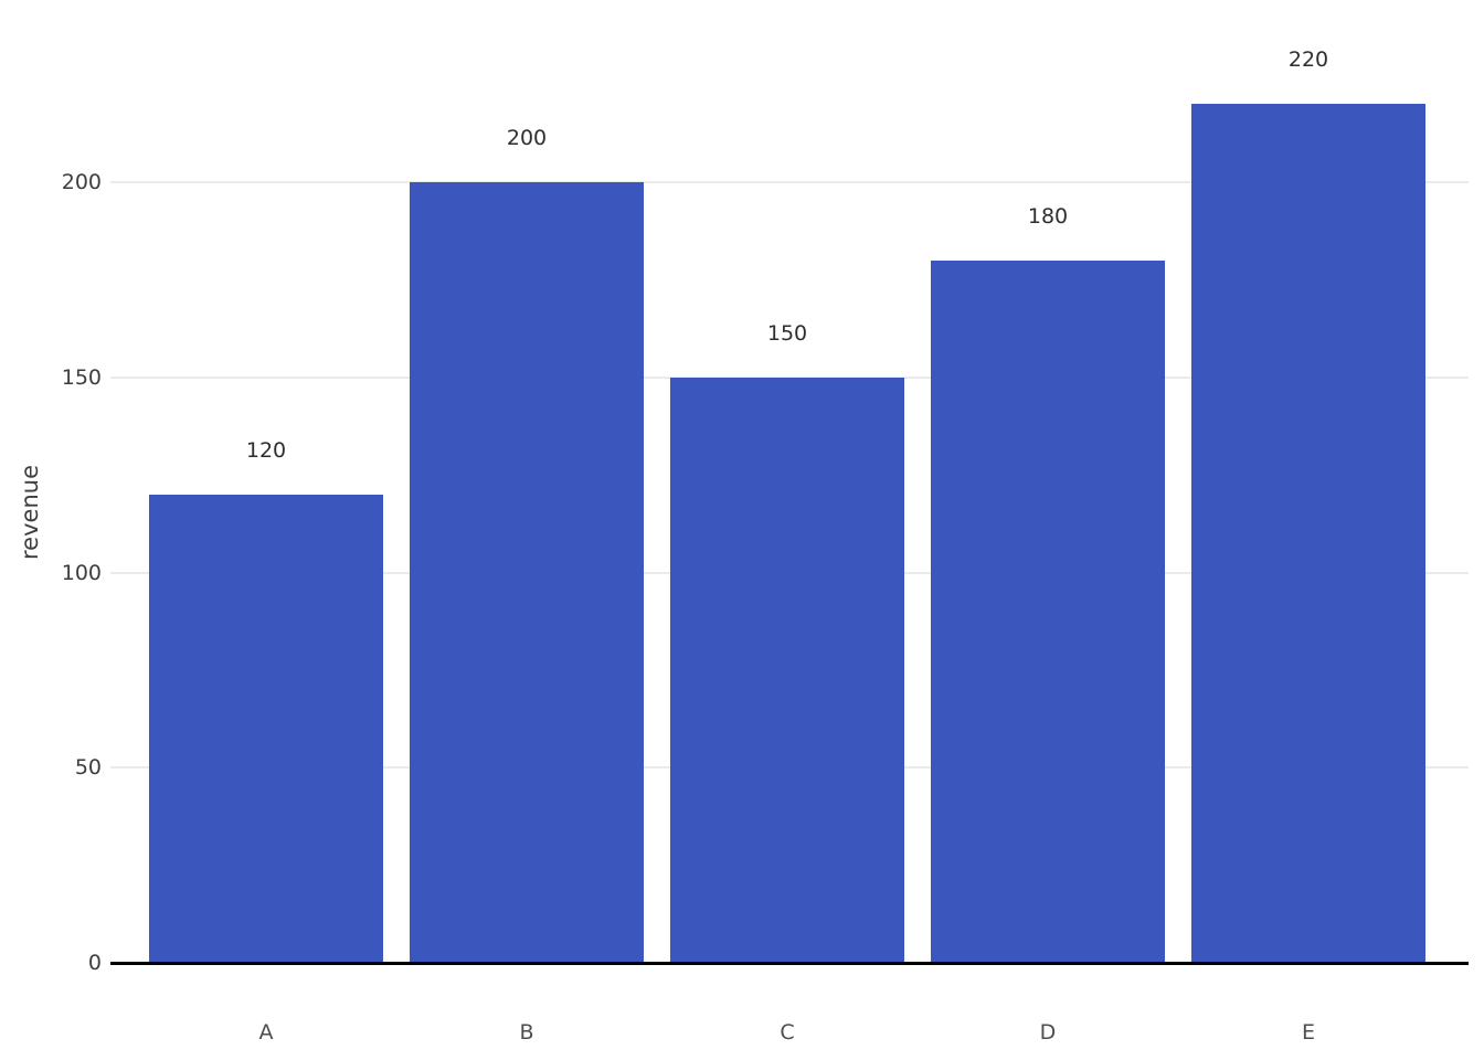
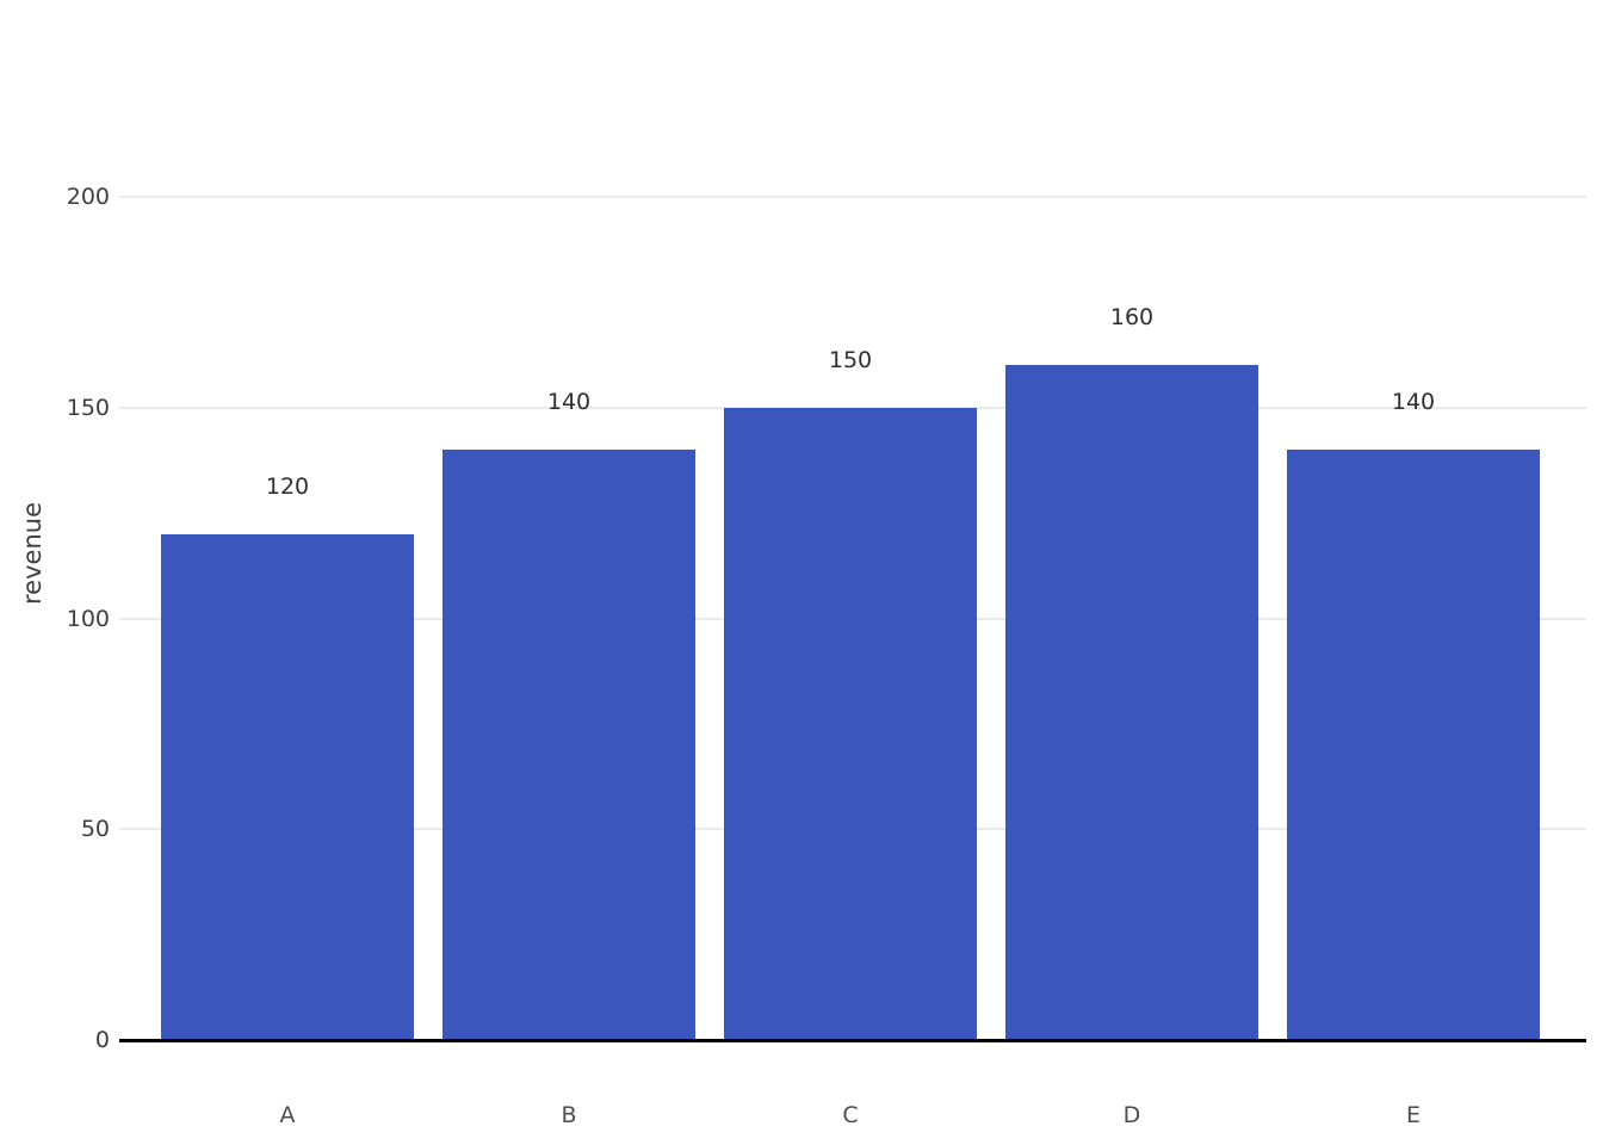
B: 200 -> 140
D: 180 -> 160
E: 220 -> 140
